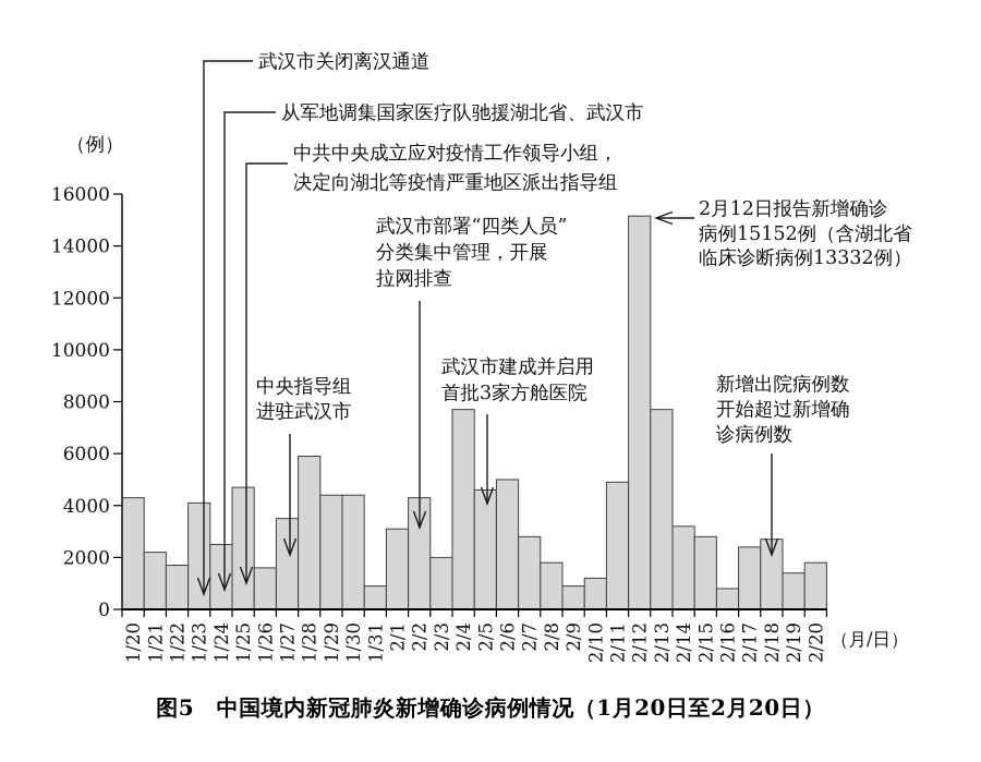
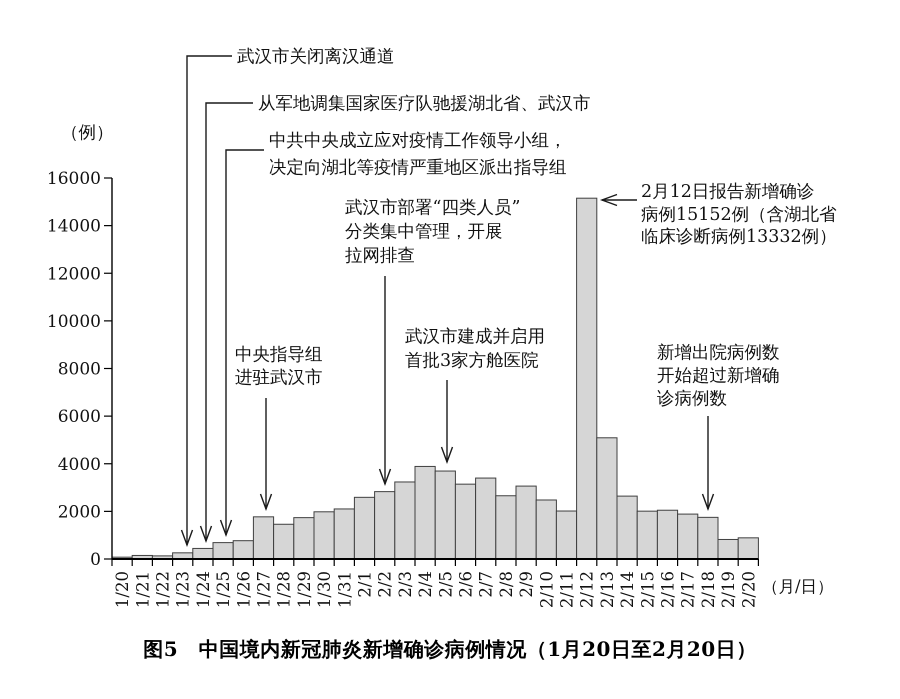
1/20: 4300 -> 100
1/21: 2200 -> 100
1/22: 1700 -> 100
1/23: 4100 -> 300
1/24: 2500 -> 400
1/25: 4700 -> 700
1/26: 1600 -> 800
1/27: 3500 -> 1800
1/28: 5900 -> 1500
1/29: 4400 -> 1700
1/30: 4400 -> 2000
1/31: 900 -> 2100
2/1: 3100 -> 2600
2/2: 4300 -> 2800
2/3: 2000 -> 3200
2/4: 7700 -> 3900
2/5: 4600 -> 3700
2/6: 5000 -> 3100
2/7: 2800 -> 3400
2/8: 1800 -> 2700
2/9: 900 -> 3100
2/10: 1200 -> 2500
2/11: 4900 -> 2000
2/13: 7700 -> 5100
2/14: 3200 -> 2600
2/15: 2800 -> 2000
2/16: 800 -> 2000
2/17: 2400 -> 1900
2/18: 2700 -> 1700
2/19: 1400 -> 800
2/20: 1800 -> 900
